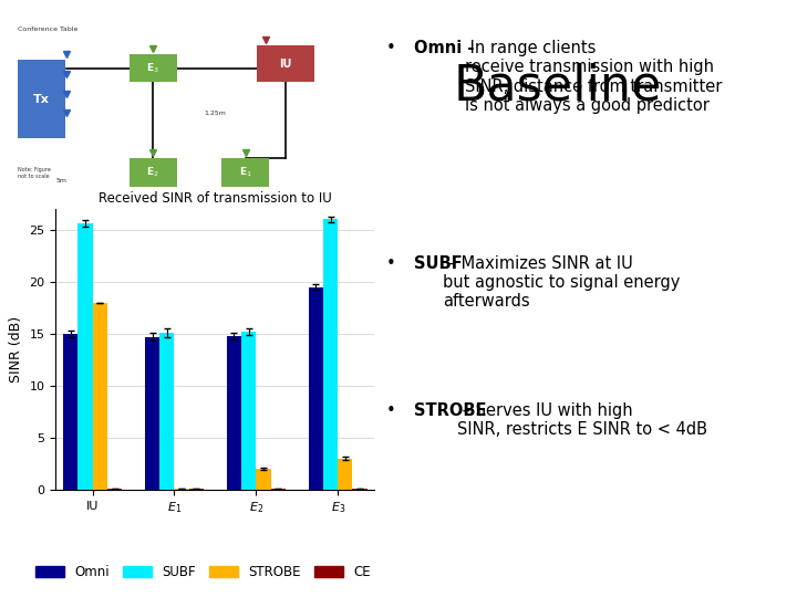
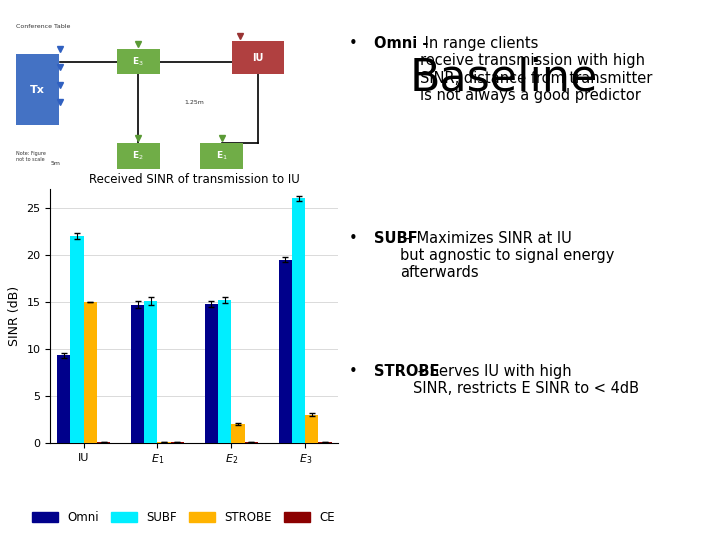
Omni/IU: 15.0 -> 9.3
SUBF/IU: 25.6 -> 22.0
STROBE/IU: 18.0 -> 15.0
